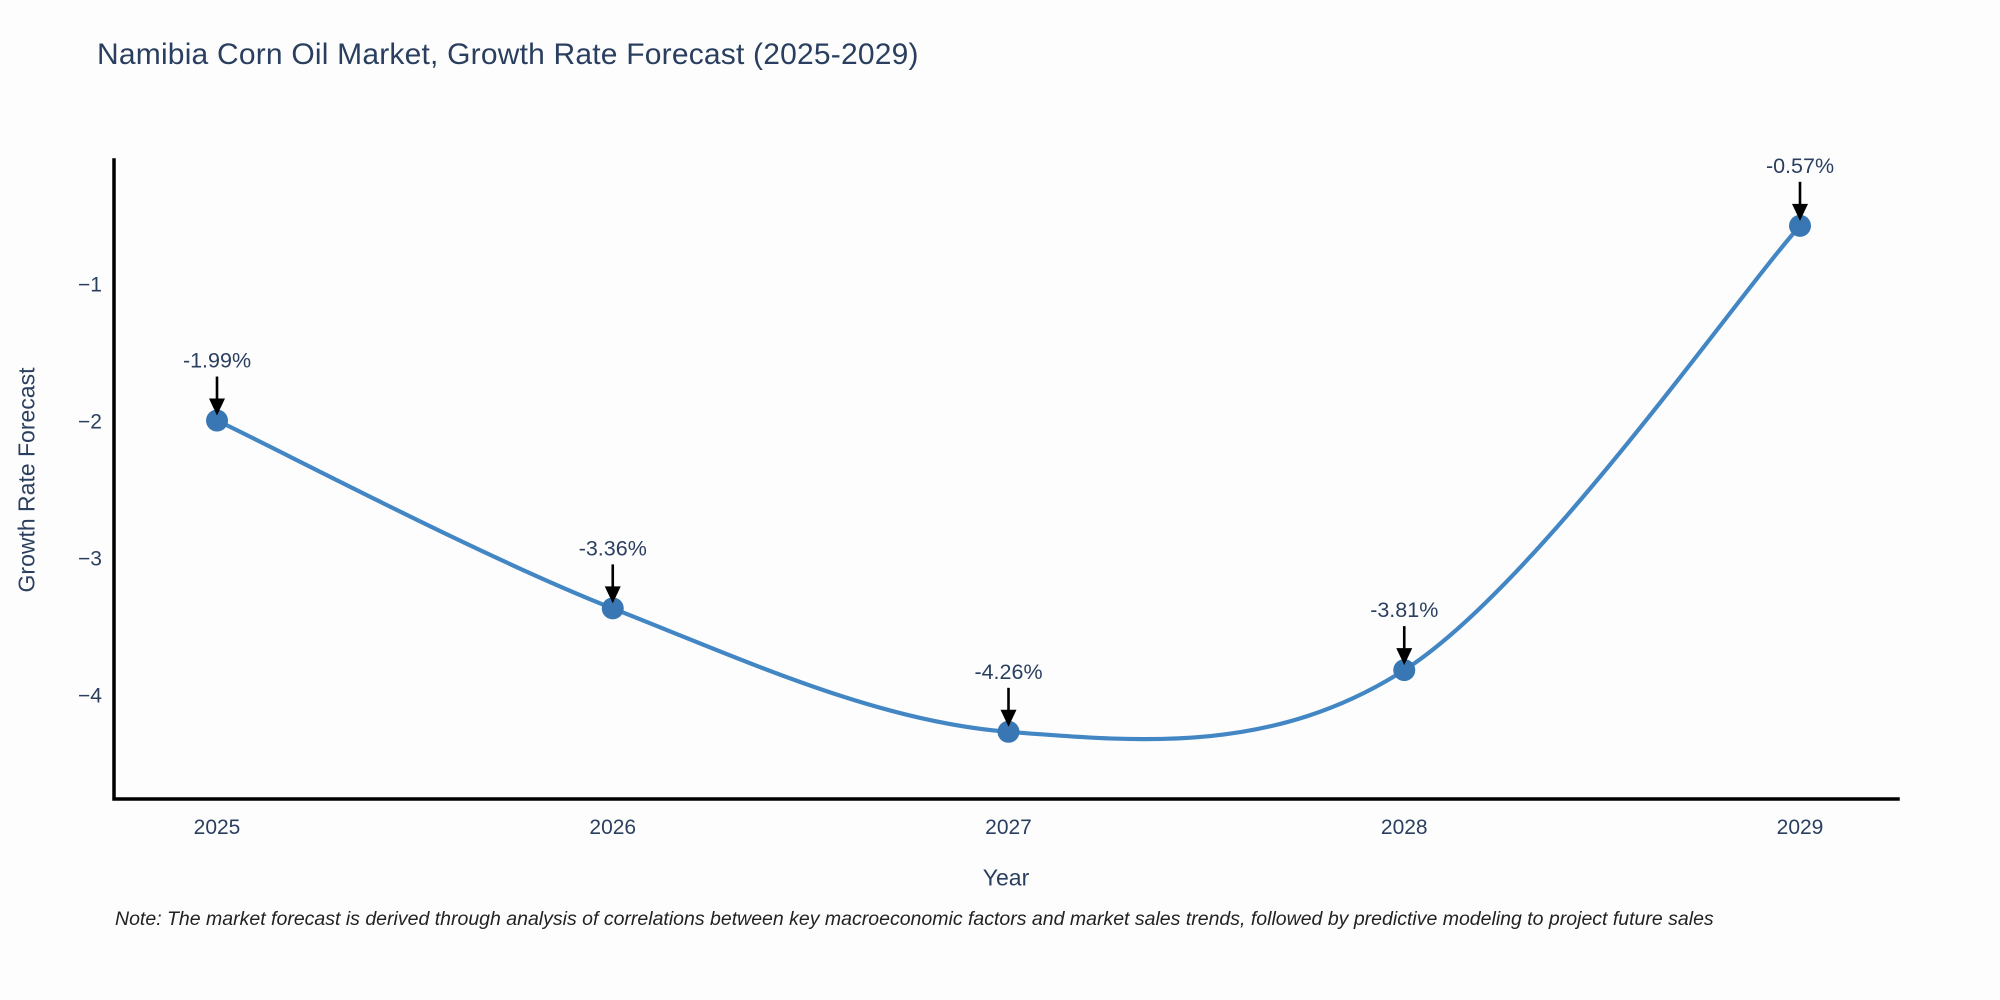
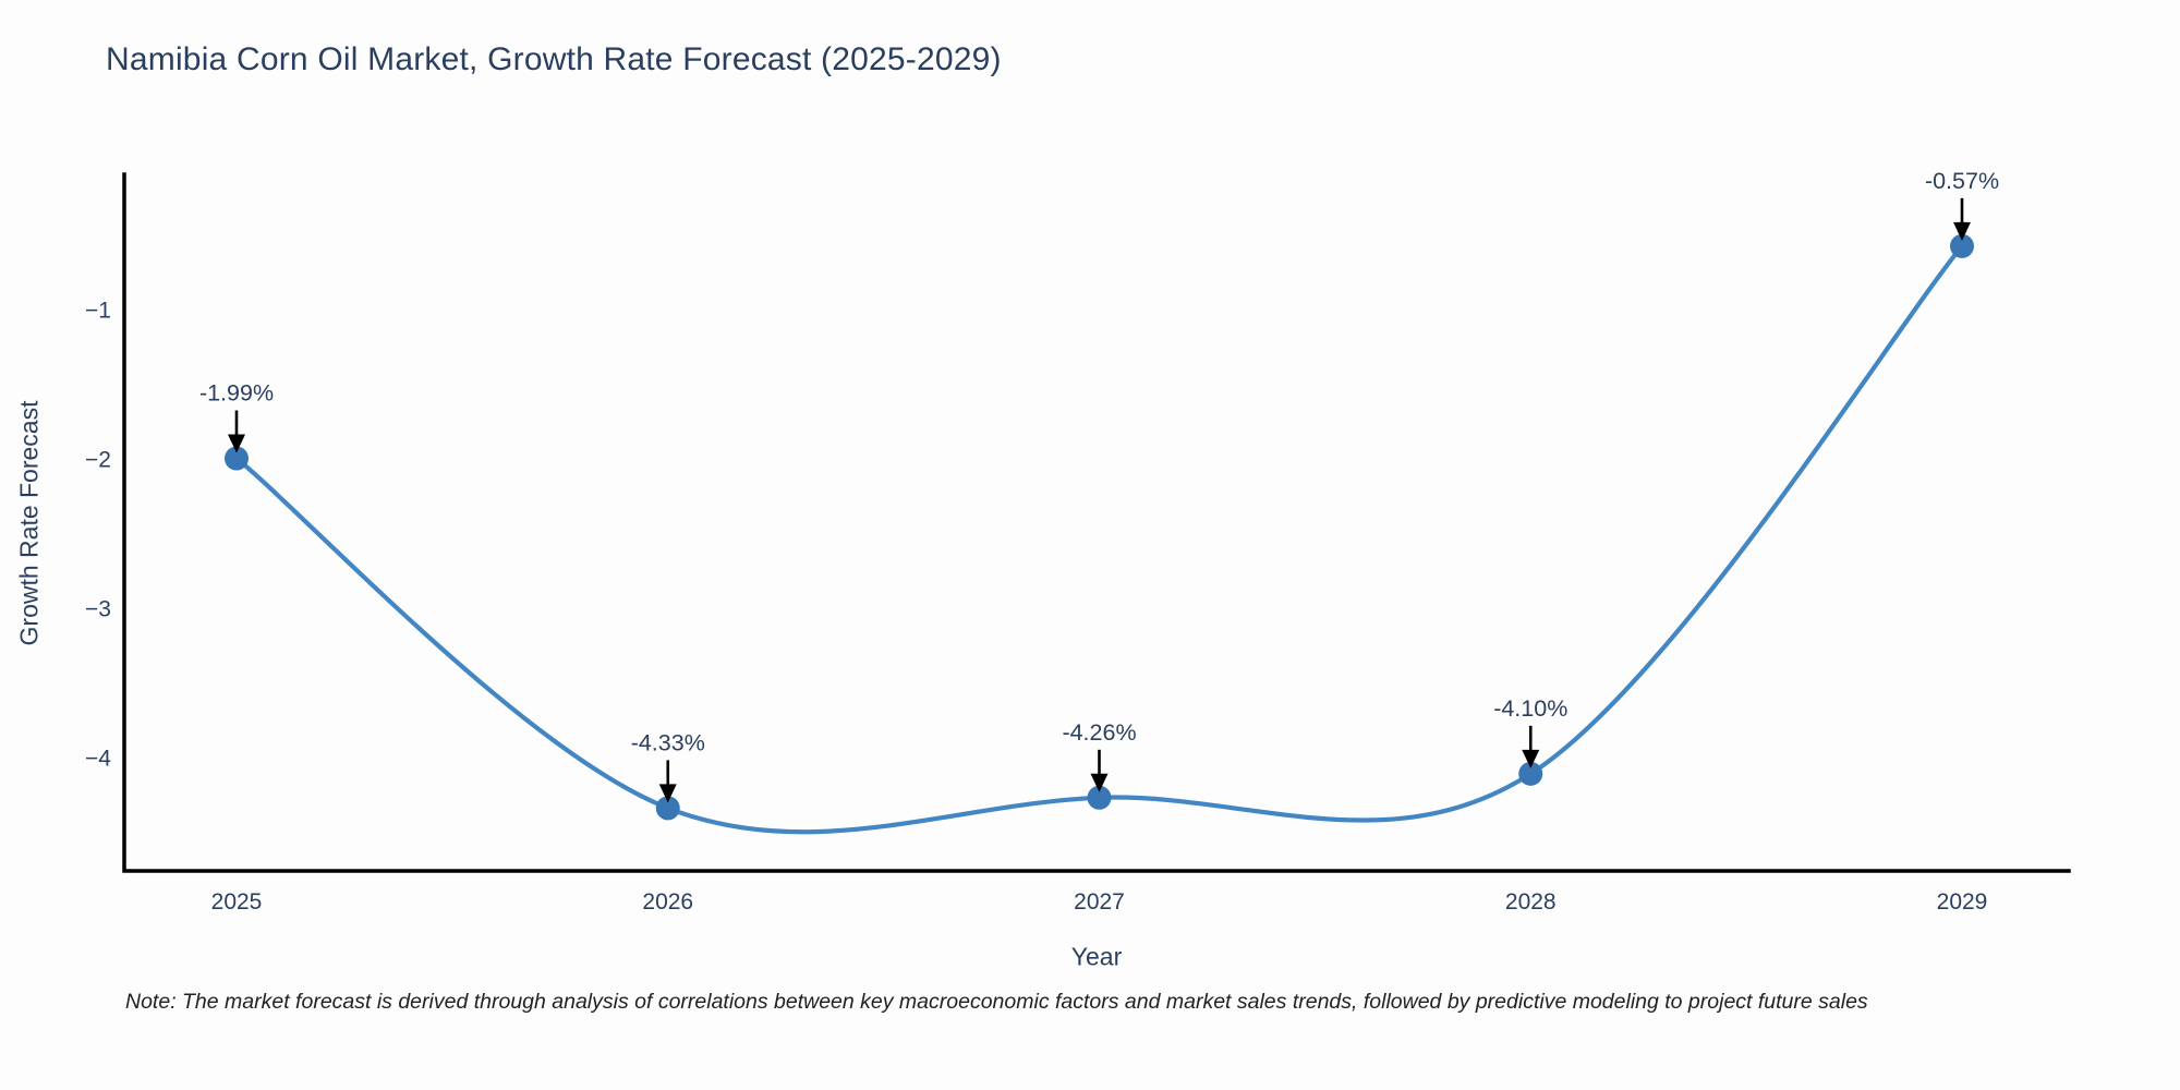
2026: -3.36% -> -4.33%
2028: -3.81% -> -4.10%
